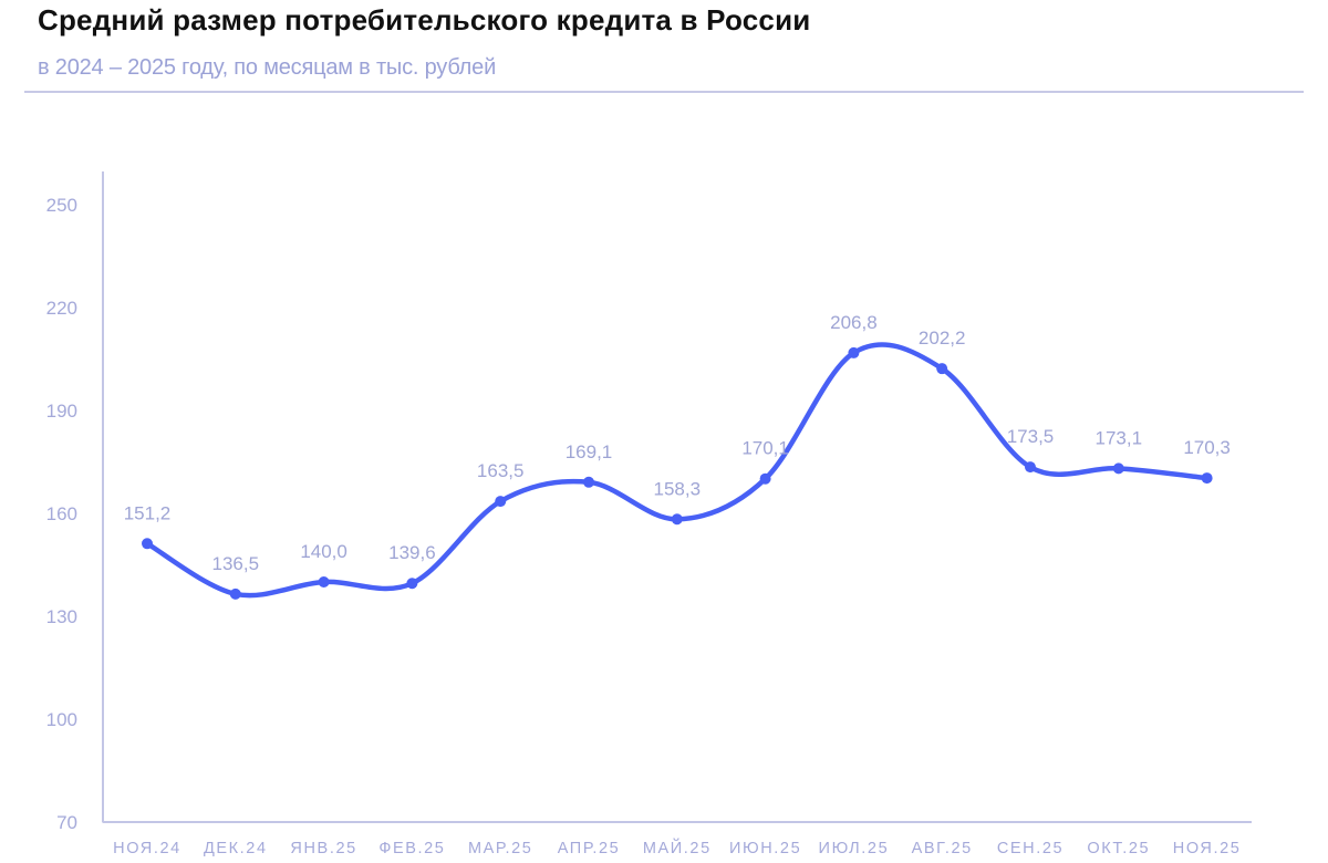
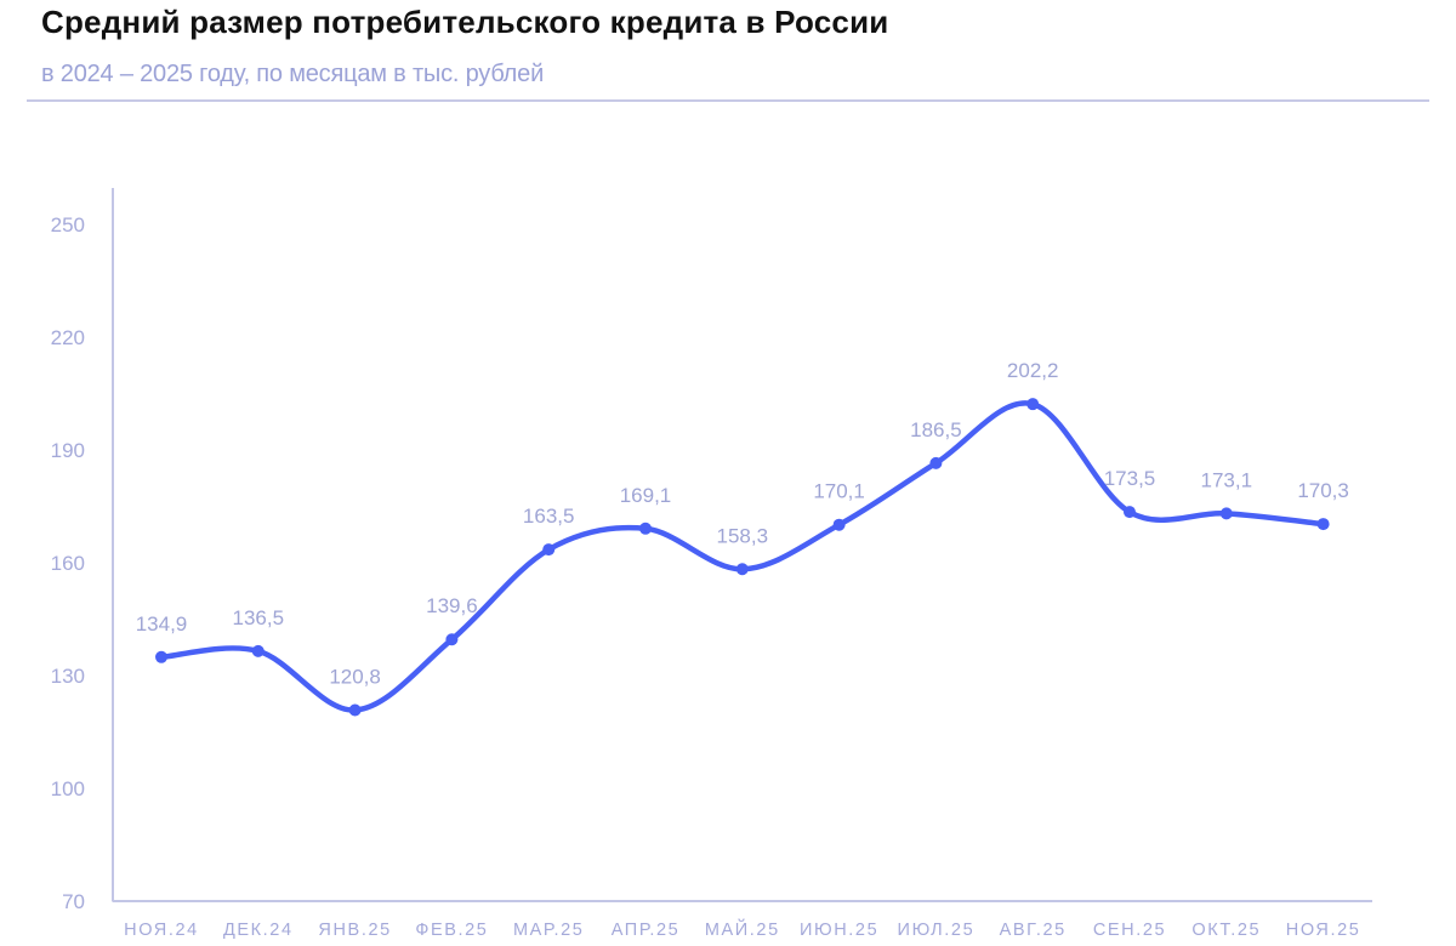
НОЯ.24: 151,2 -> 134,9
ЯНВ.25: 140,0 -> 120,8
ИЮЛ.25: 206,8 -> 186,5
